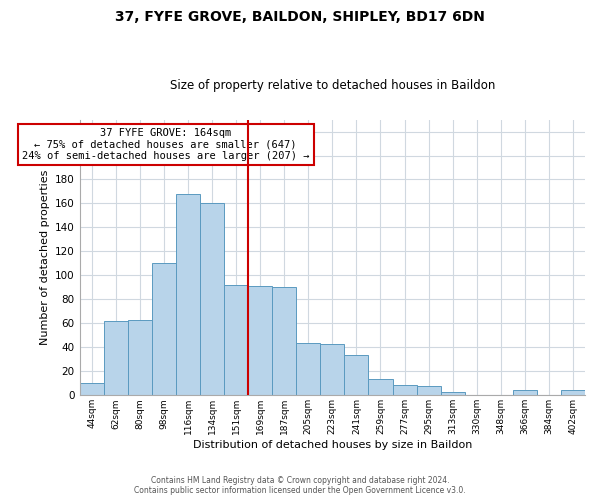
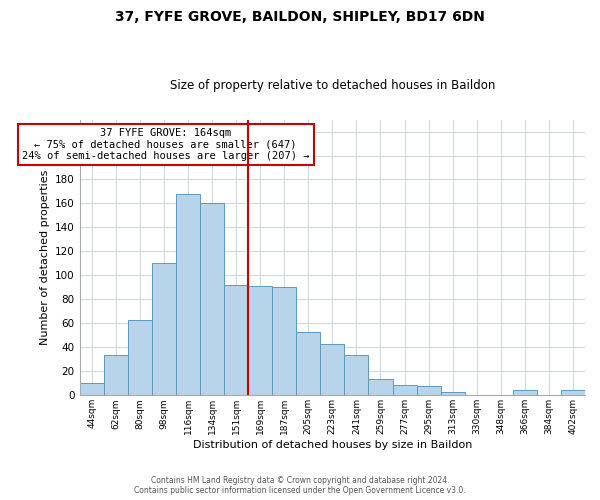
62sqm: 62 -> 34
205sqm: 44 -> 53
